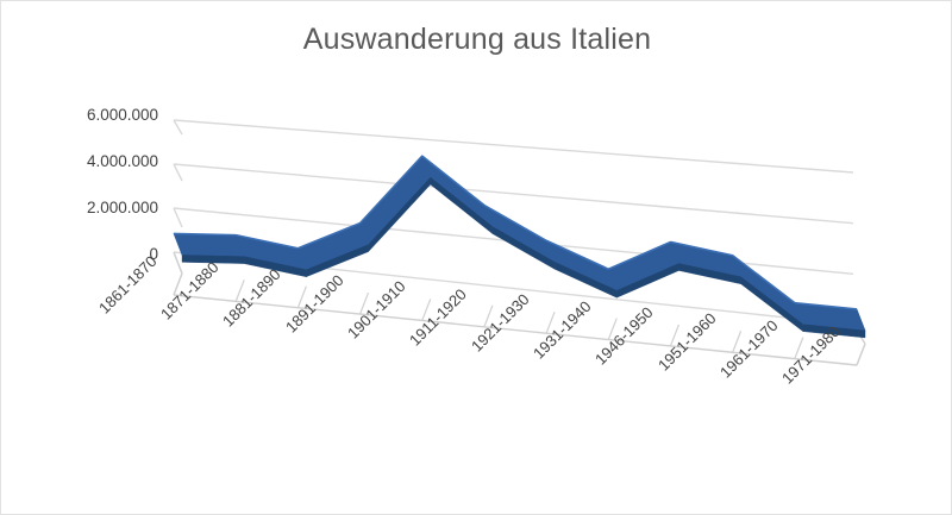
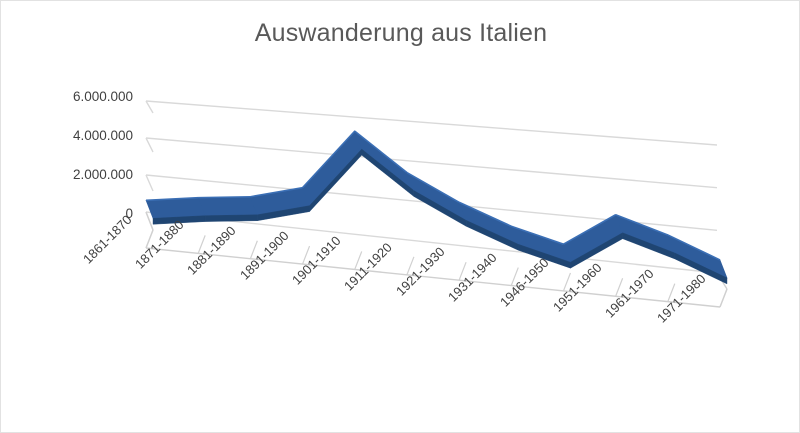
1861-1870: 800000 -> 600000
1881-1890: 700000 -> 1300000
1946-1950: 2400000 -> 500000
1961-1970: 500000 -> 1400000
